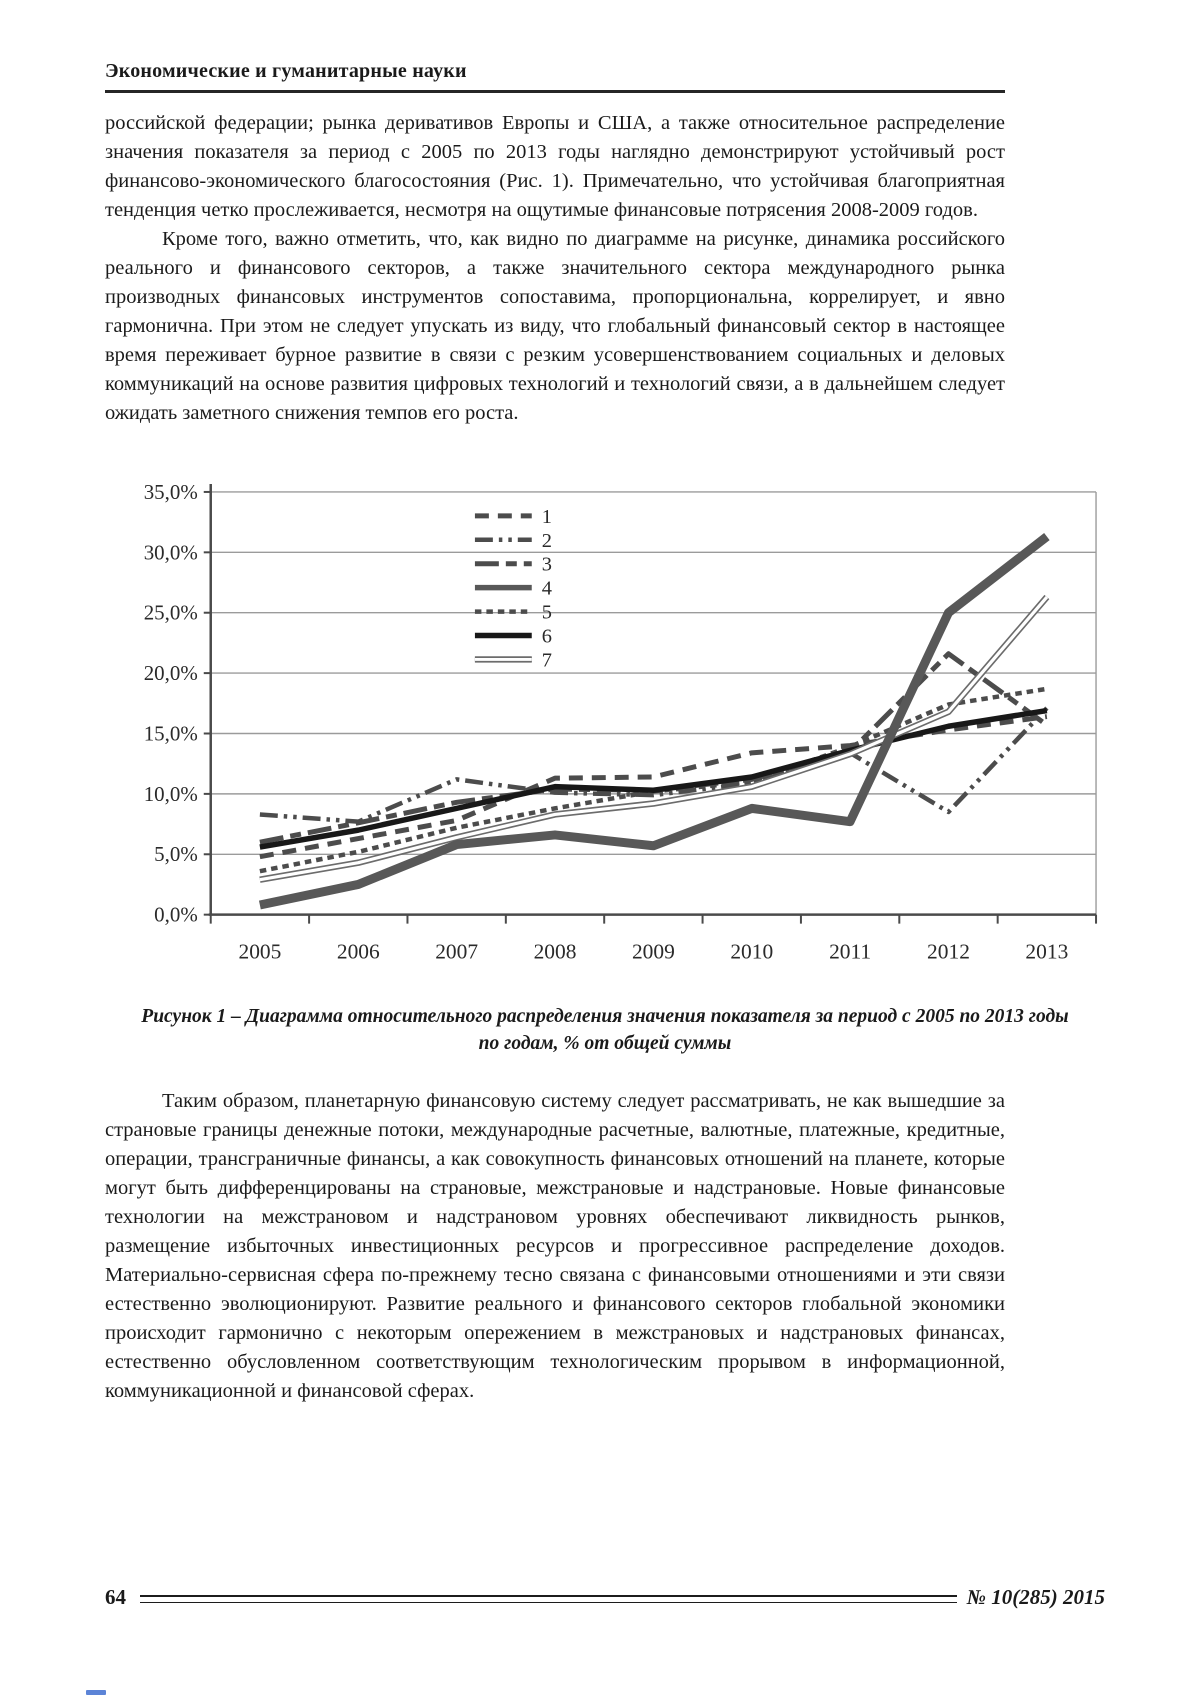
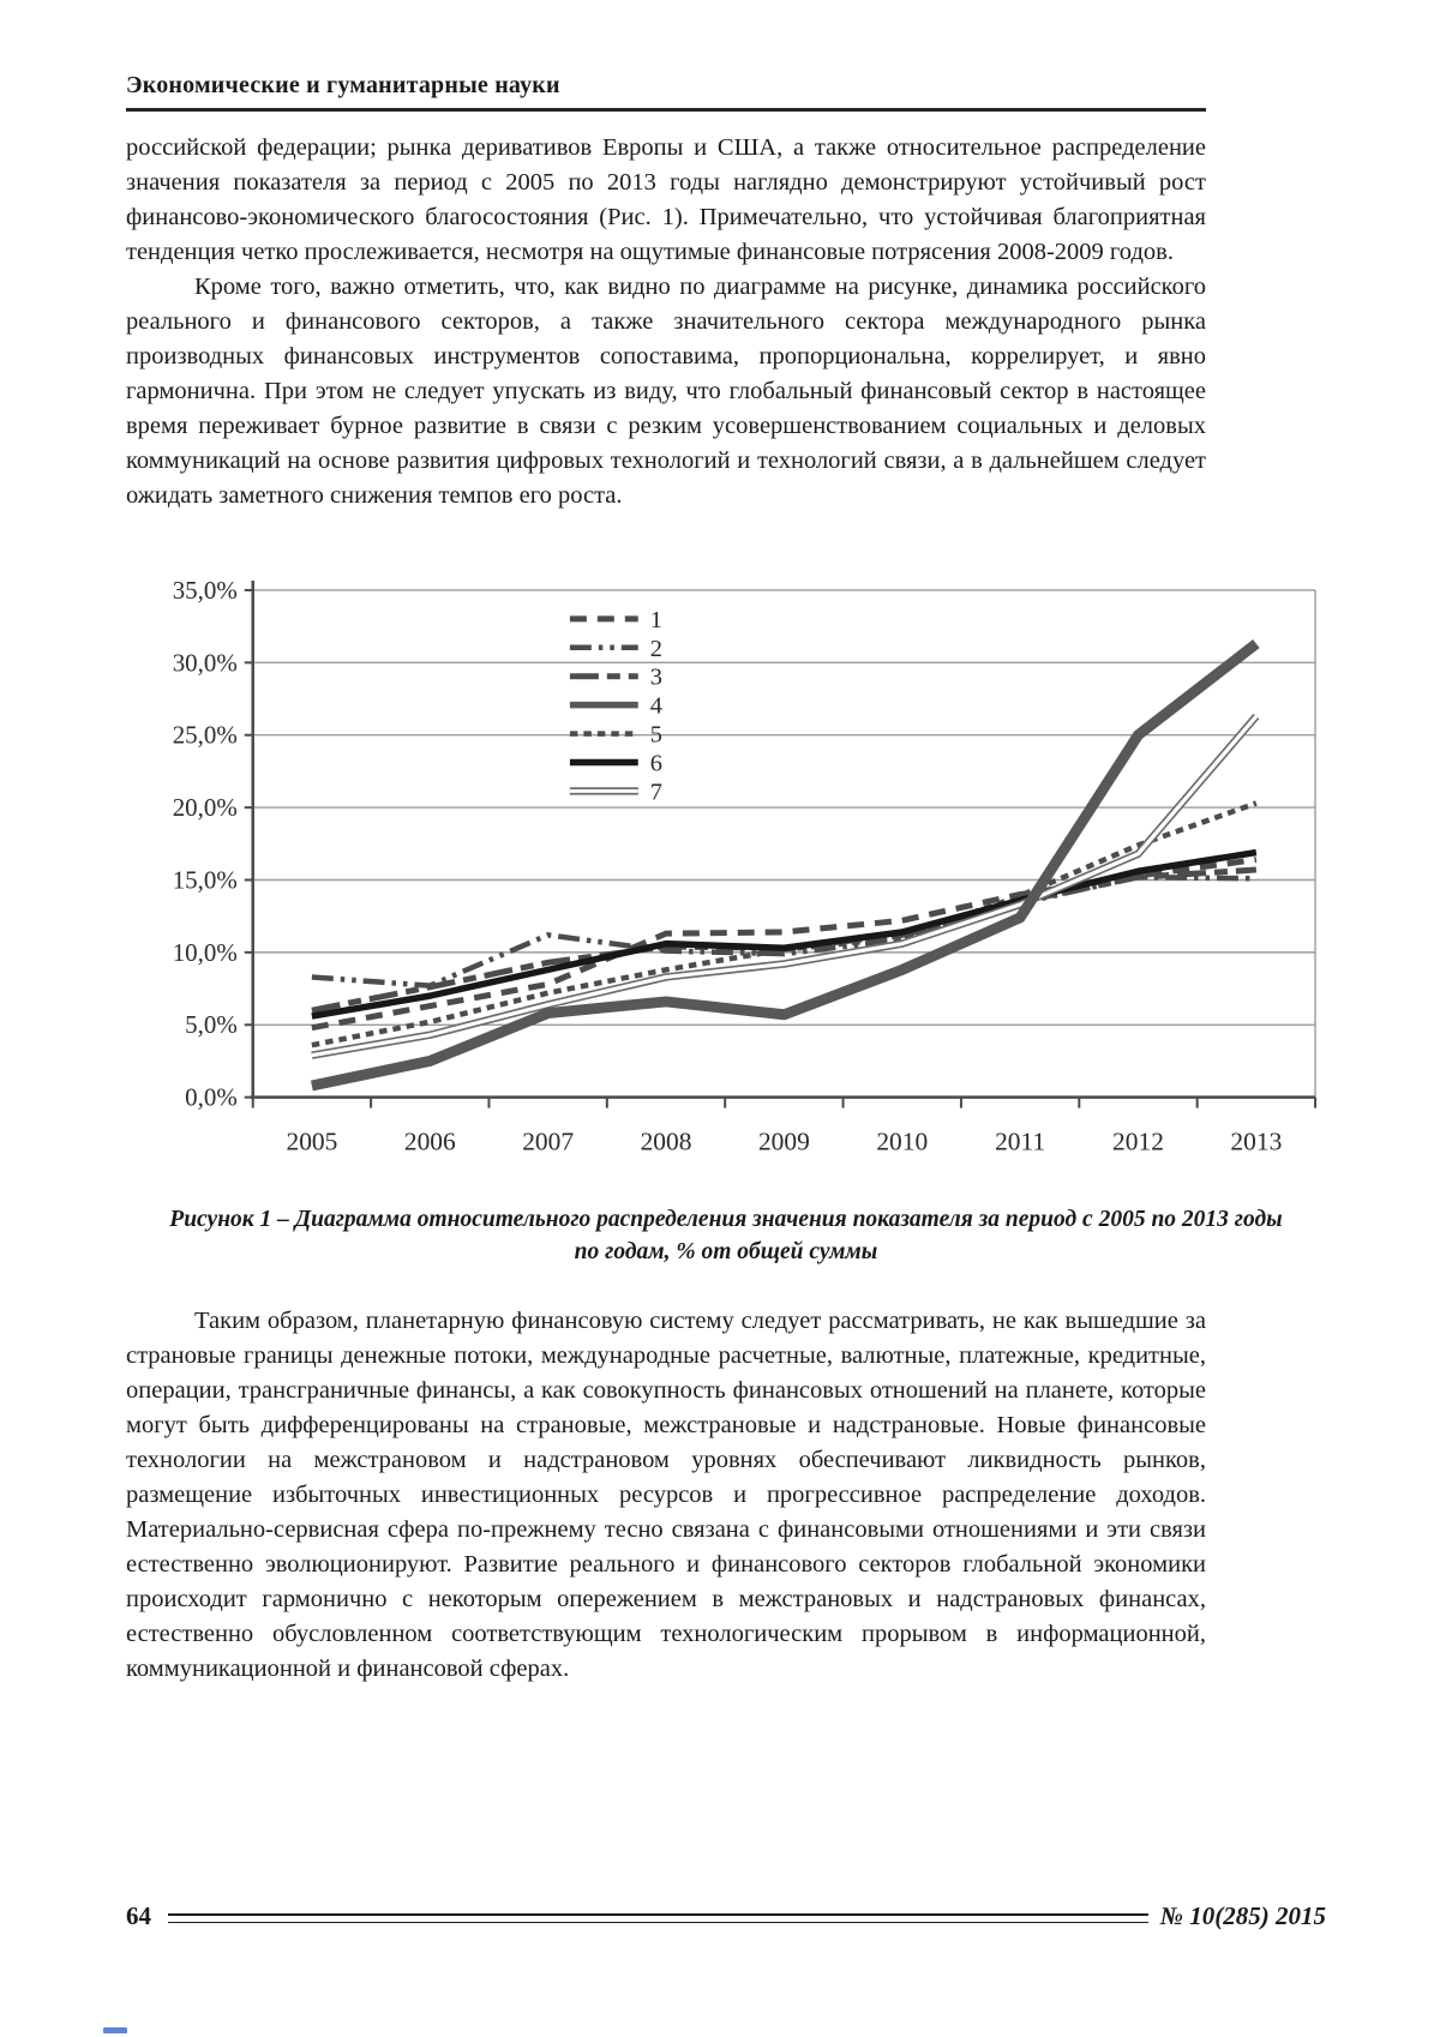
1/2010: 13,4% -> 12,2%
4/2011: 7,7% -> 12,4%
2/2012: 8,5% -> 15,2%
3/2012: 21,6% -> 15,2%
2/2013: 17,1% -> 15,1%
5/2013: 18,7% -> 20,3%
